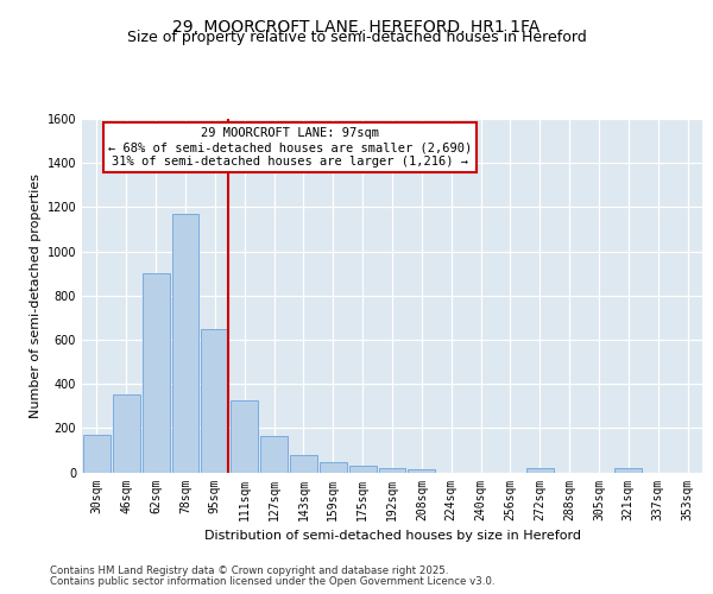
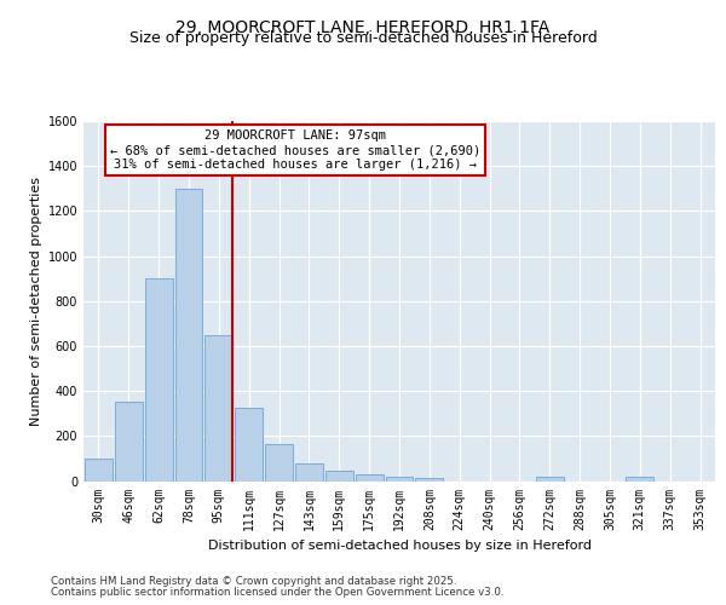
30sqm: 170 -> 100
78sqm: 1170 -> 1300
